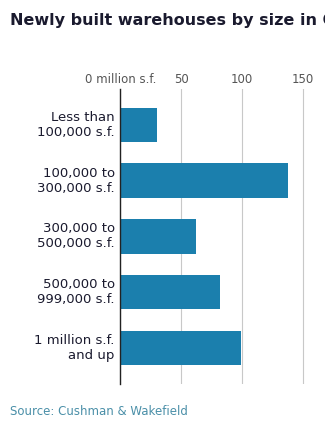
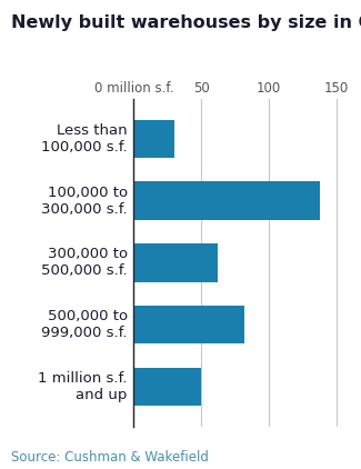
1 million s.f. and up: 99 -> 50
